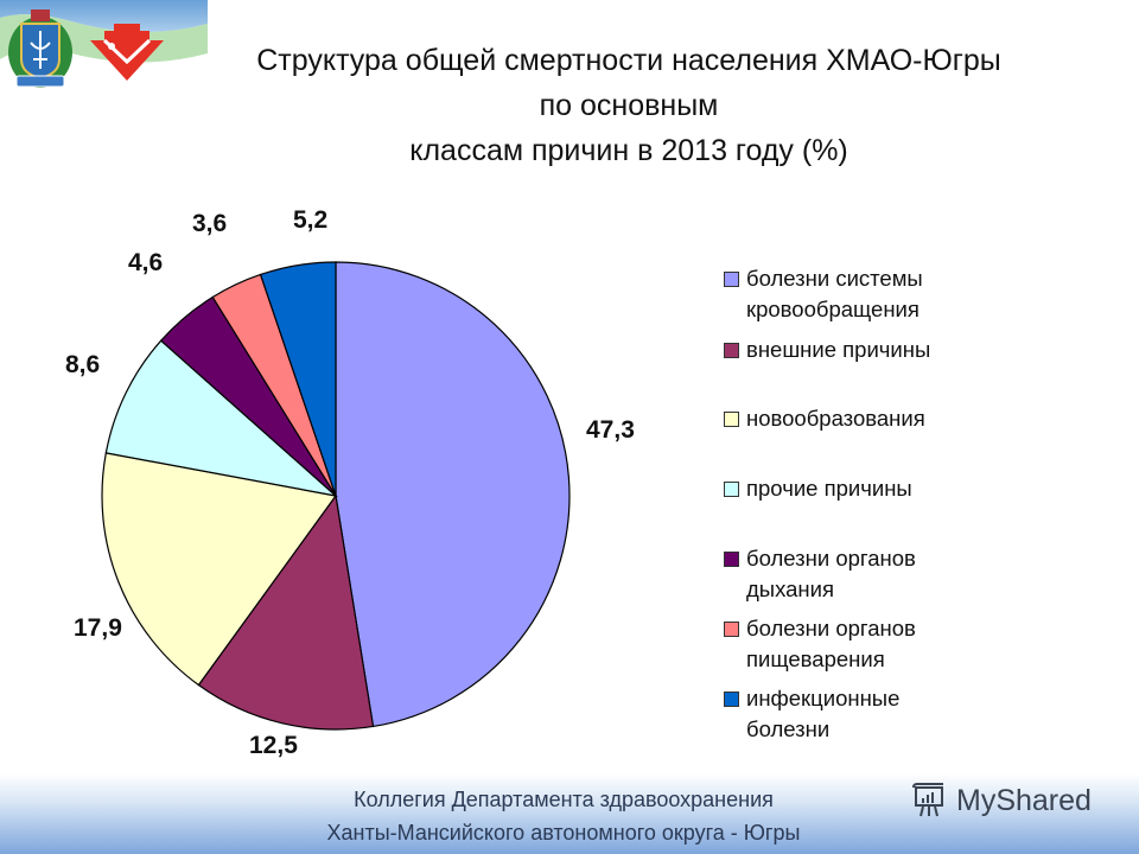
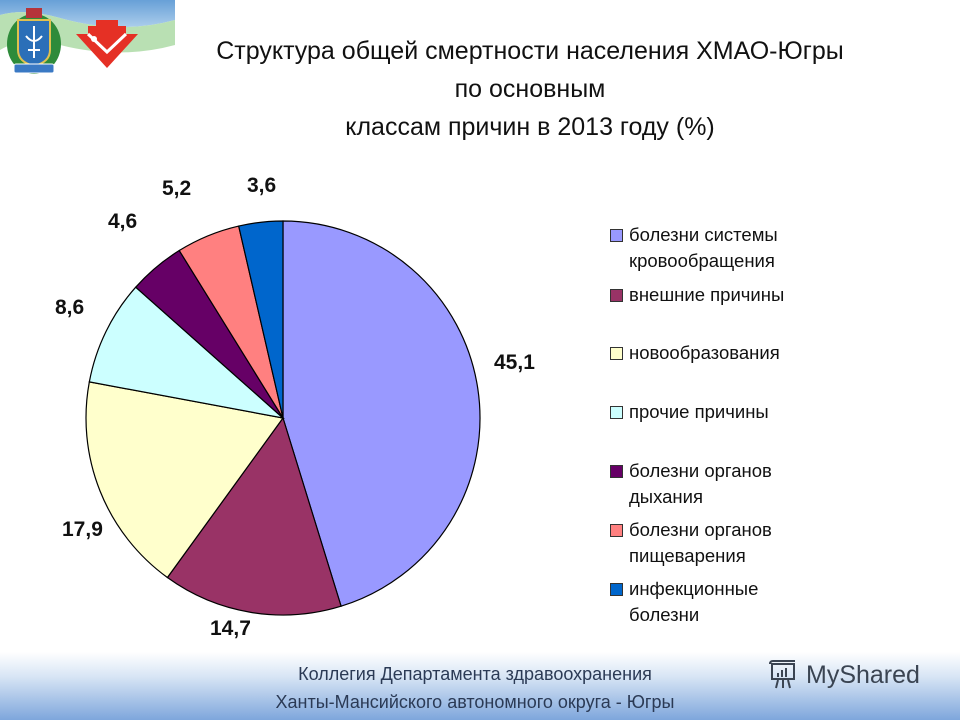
болезни системы кровообращения: 47,3 -> 45,1
внешние причины: 12,5 -> 14,7
болезни органов пищеварения: 3,6 -> 5,2
инфекционные болезни: 5,2 -> 3,6
